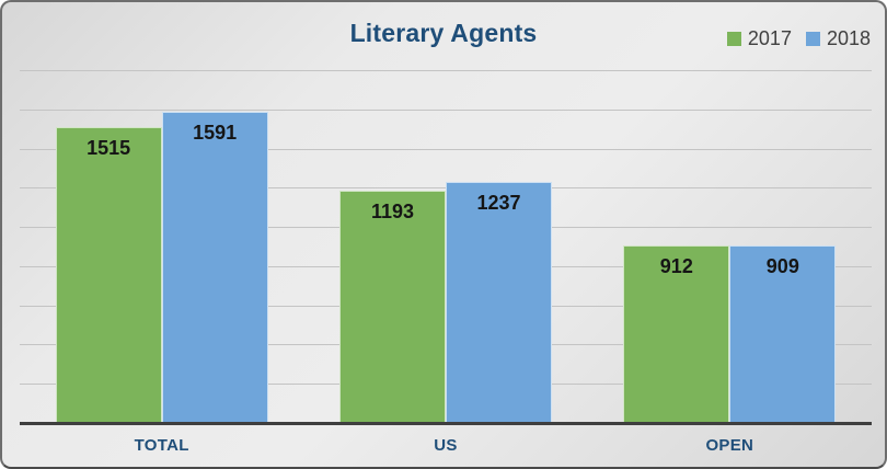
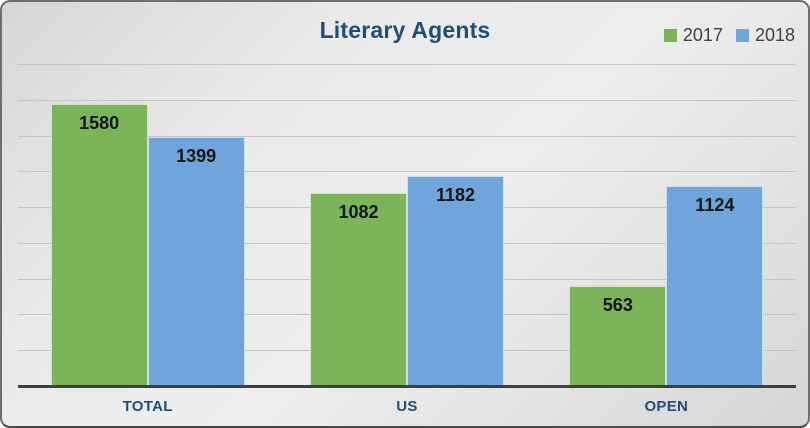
2017/TOTAL: 1515 -> 1580
2018/TOTAL: 1591 -> 1399
2017/US: 1193 -> 1082
2018/US: 1237 -> 1182
2017/OPEN: 912 -> 563
2018/OPEN: 909 -> 1124
